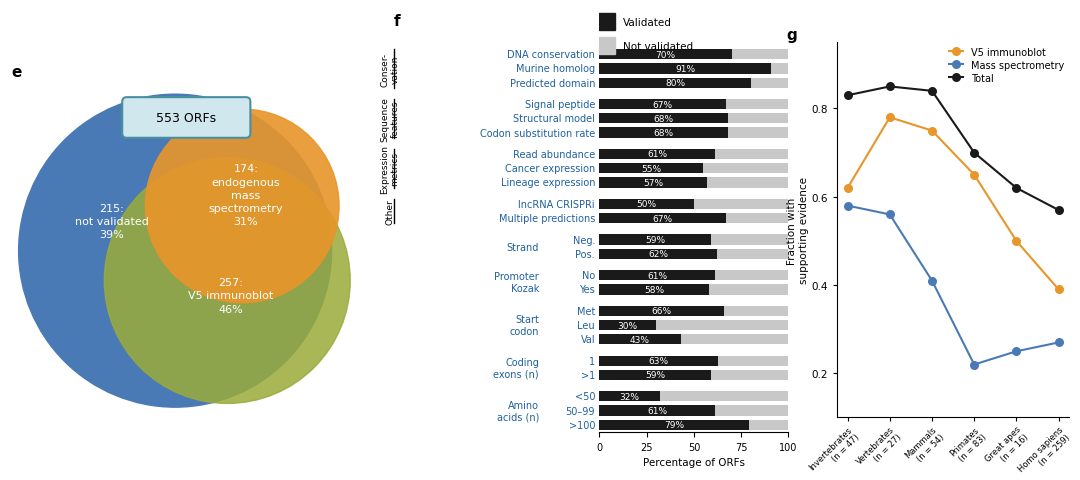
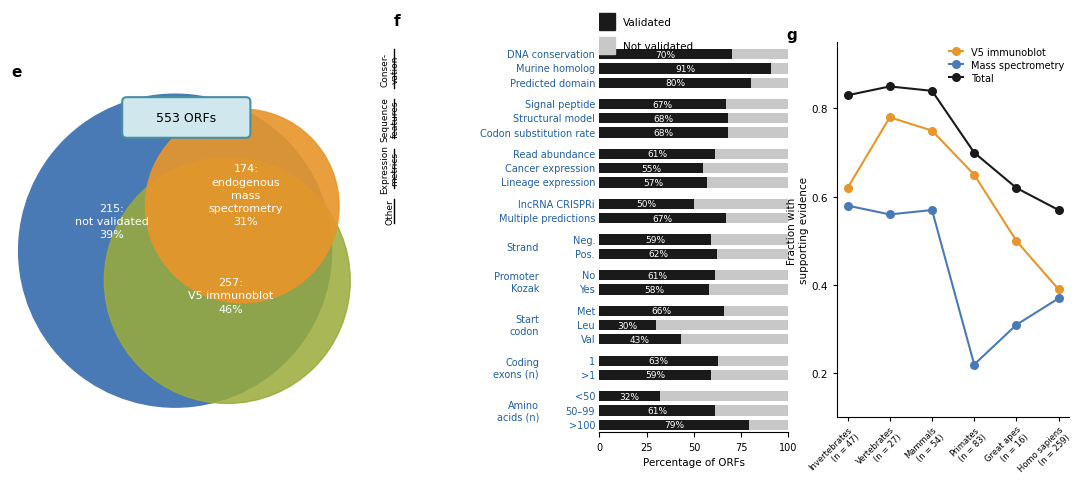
Mass spectrometry/Mammals (n = 54): 0.41 -> 0.57
Mass spectrometry/Great apes (n = 16): 0.25 -> 0.31
Mass spectrometry/Homo sapiens (n = 259): 0.27 -> 0.37
